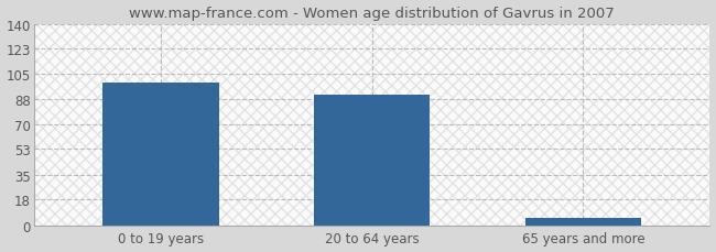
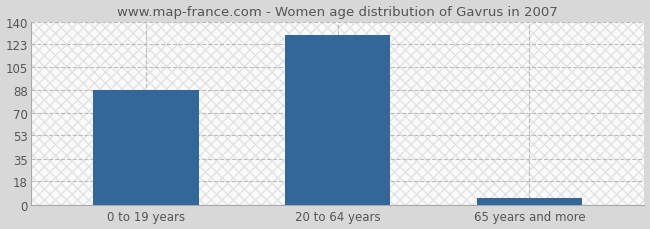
0 to 19 years: 99 -> 88
20 to 64 years: 91 -> 130
